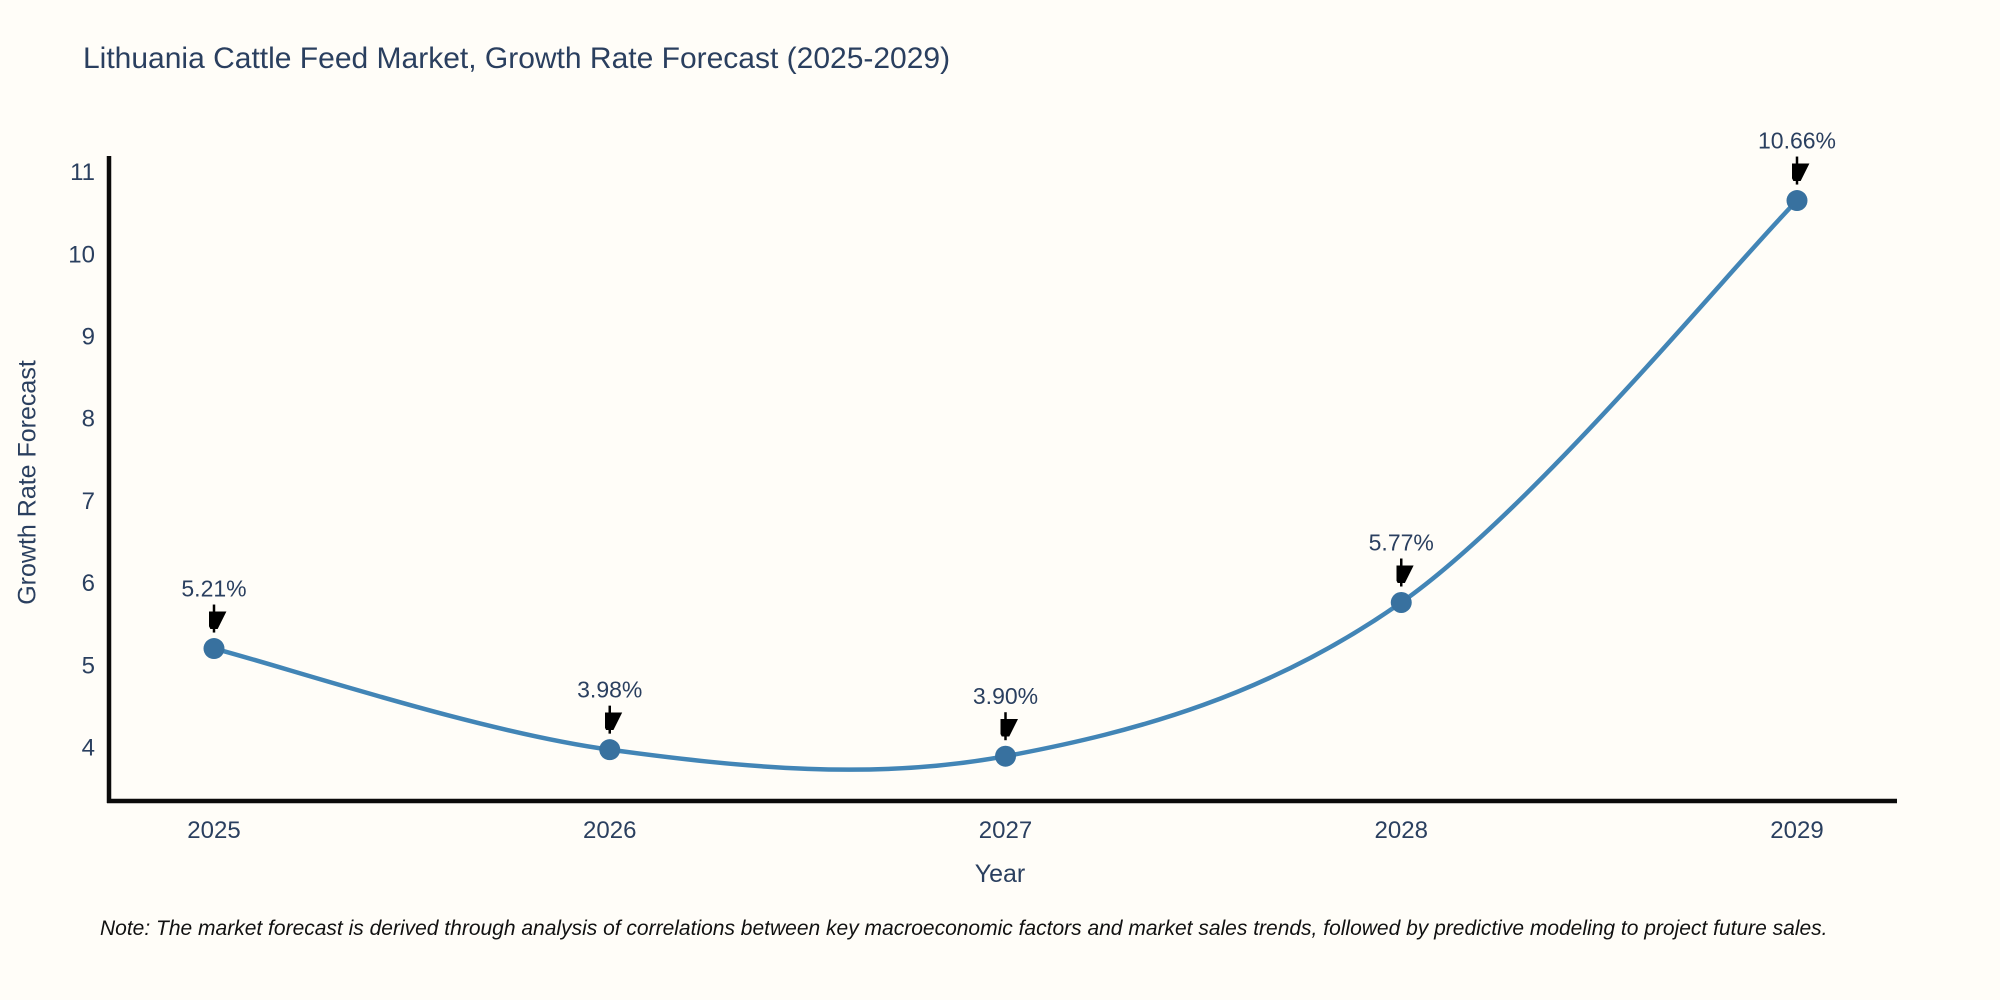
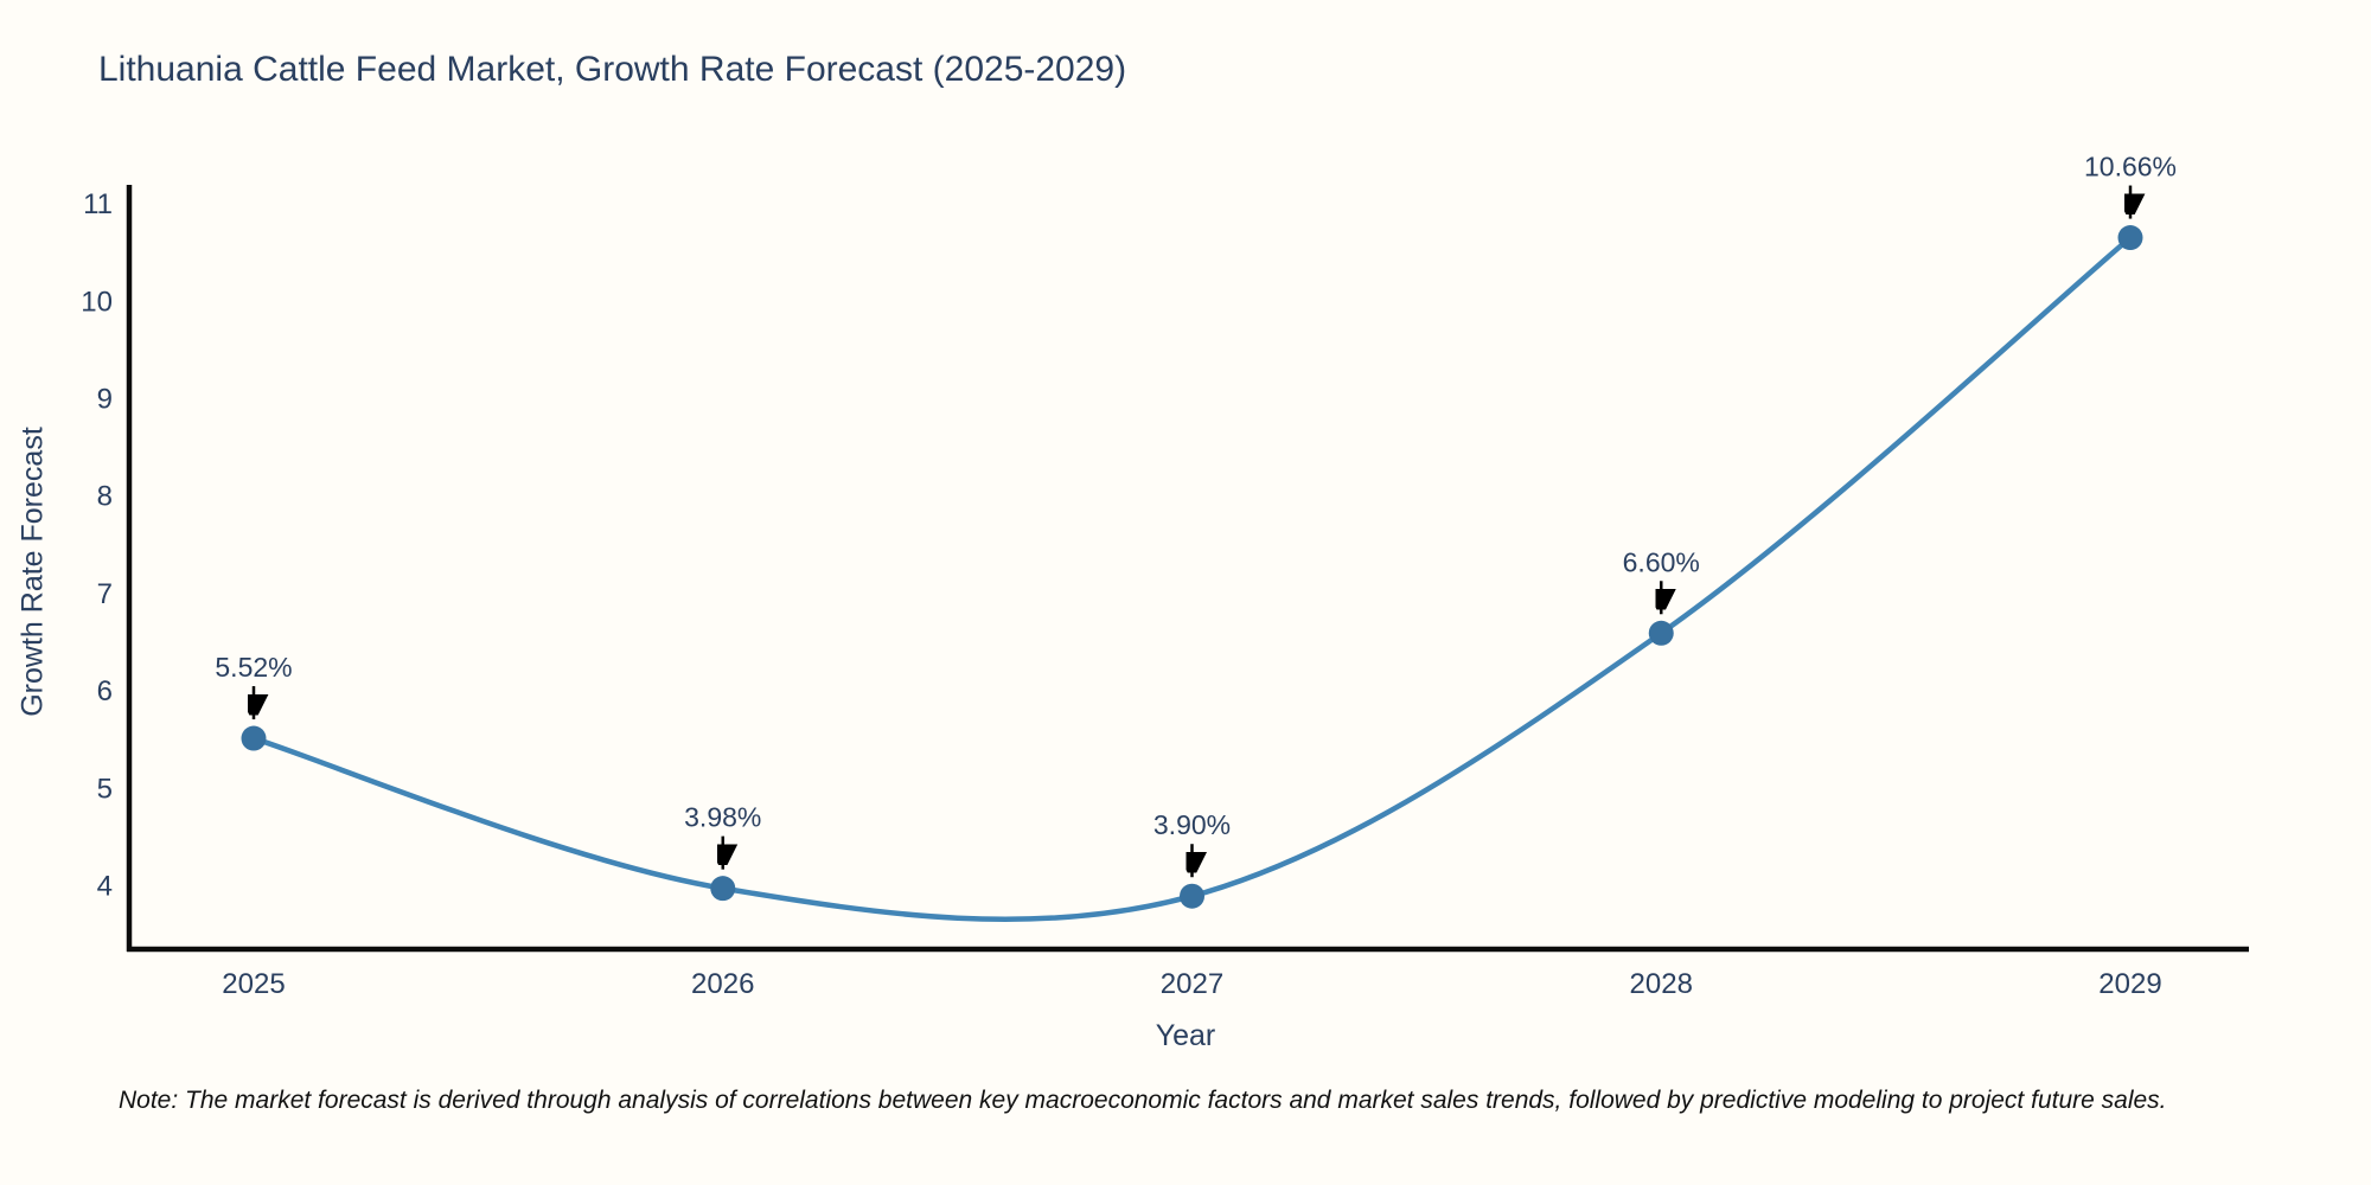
2025: 5.21% -> 5.52%
2028: 5.77% -> 6.60%
